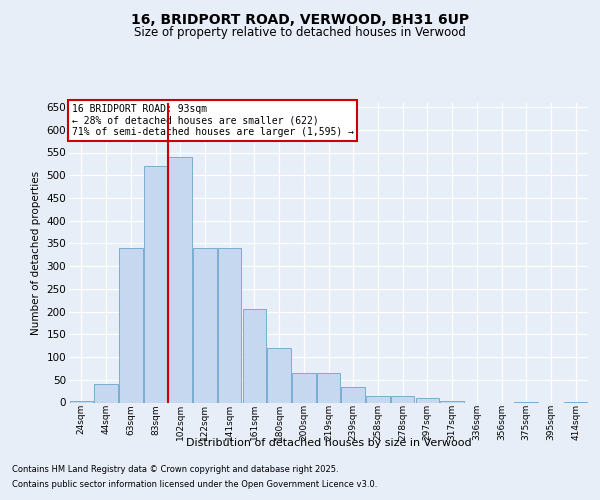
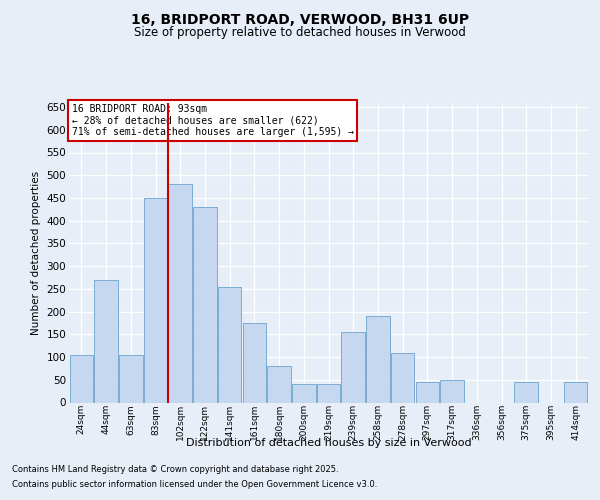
24sqm: 3 -> 105
44sqm: 40 -> 270
63sqm: 340 -> 105
83sqm: 520 -> 450
102sqm: 540 -> 480
122sqm: 340 -> 430
141sqm: 340 -> 255
161sqm: 205 -> 175
180sqm: 120 -> 80
200sqm: 65 -> 40
219sqm: 65 -> 40
239sqm: 35 -> 155
258sqm: 15 -> 190
278sqm: 15 -> 110
297sqm: 10 -> 45
317sqm: 3 -> 50
375sqm: 2 -> 45
414sqm: 2 -> 45
